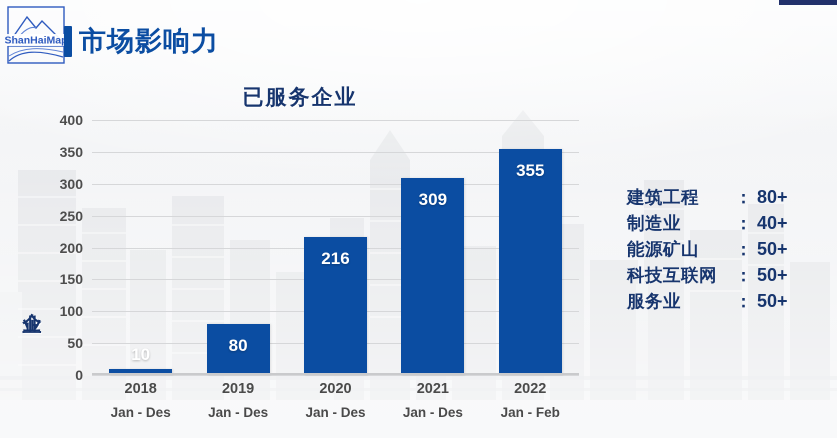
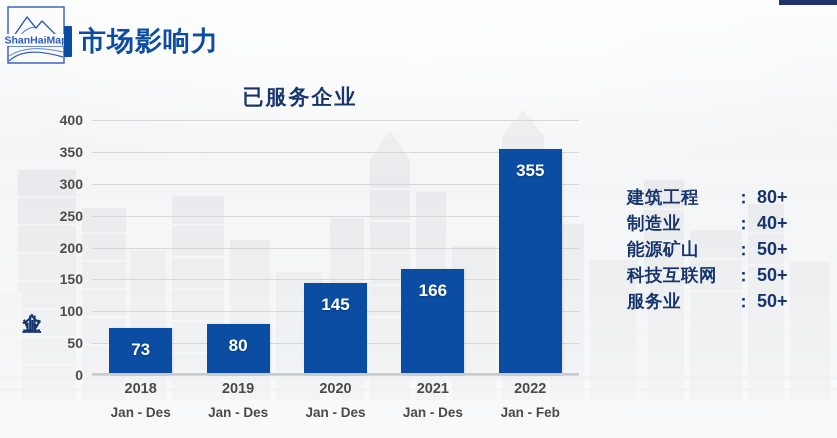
2018: 10 -> 73
2020: 216 -> 145
2021: 309 -> 166
